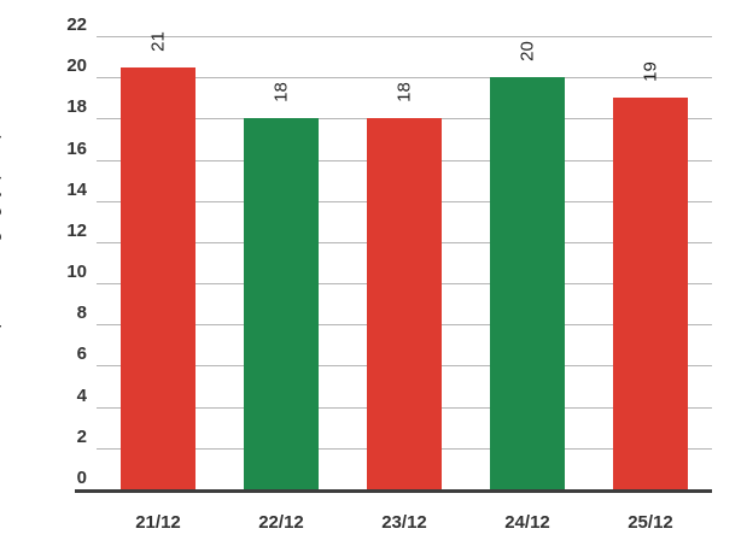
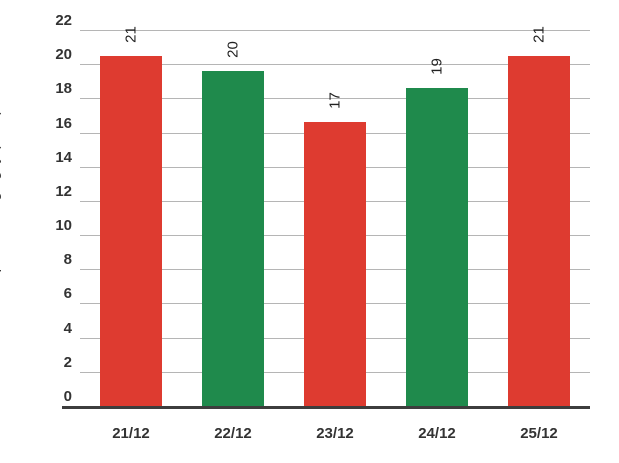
22/12: 18 -> 20
23/12: 18 -> 17
24/12: 20 -> 19
25/12: 19 -> 21
